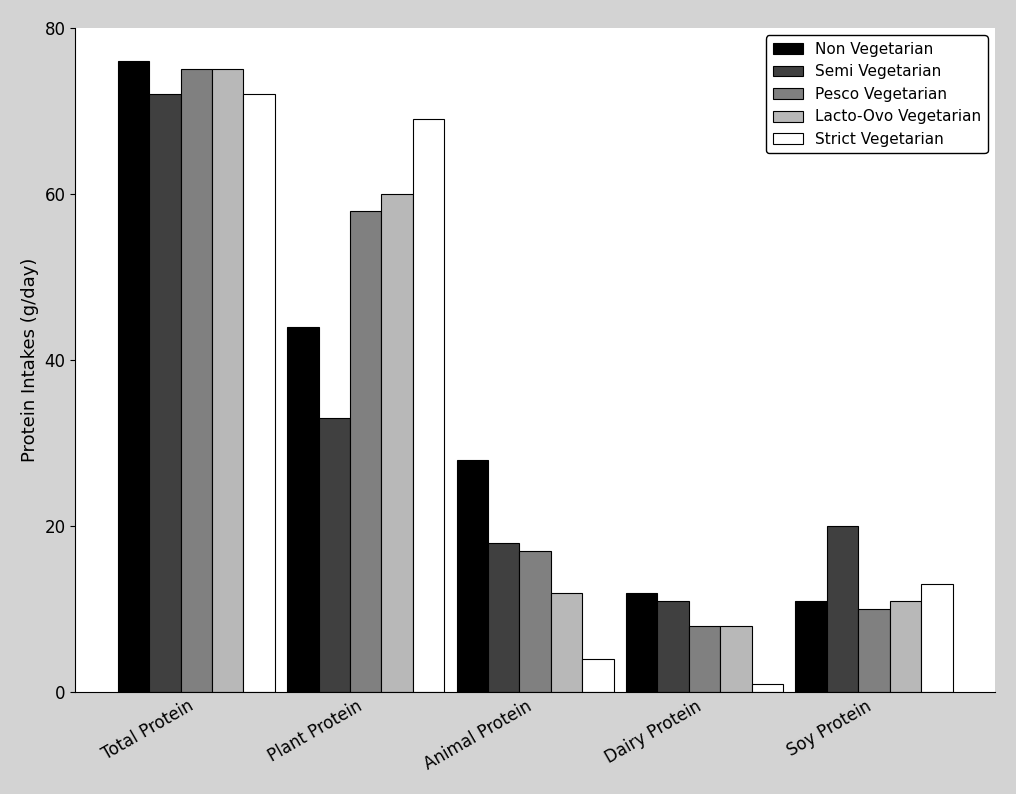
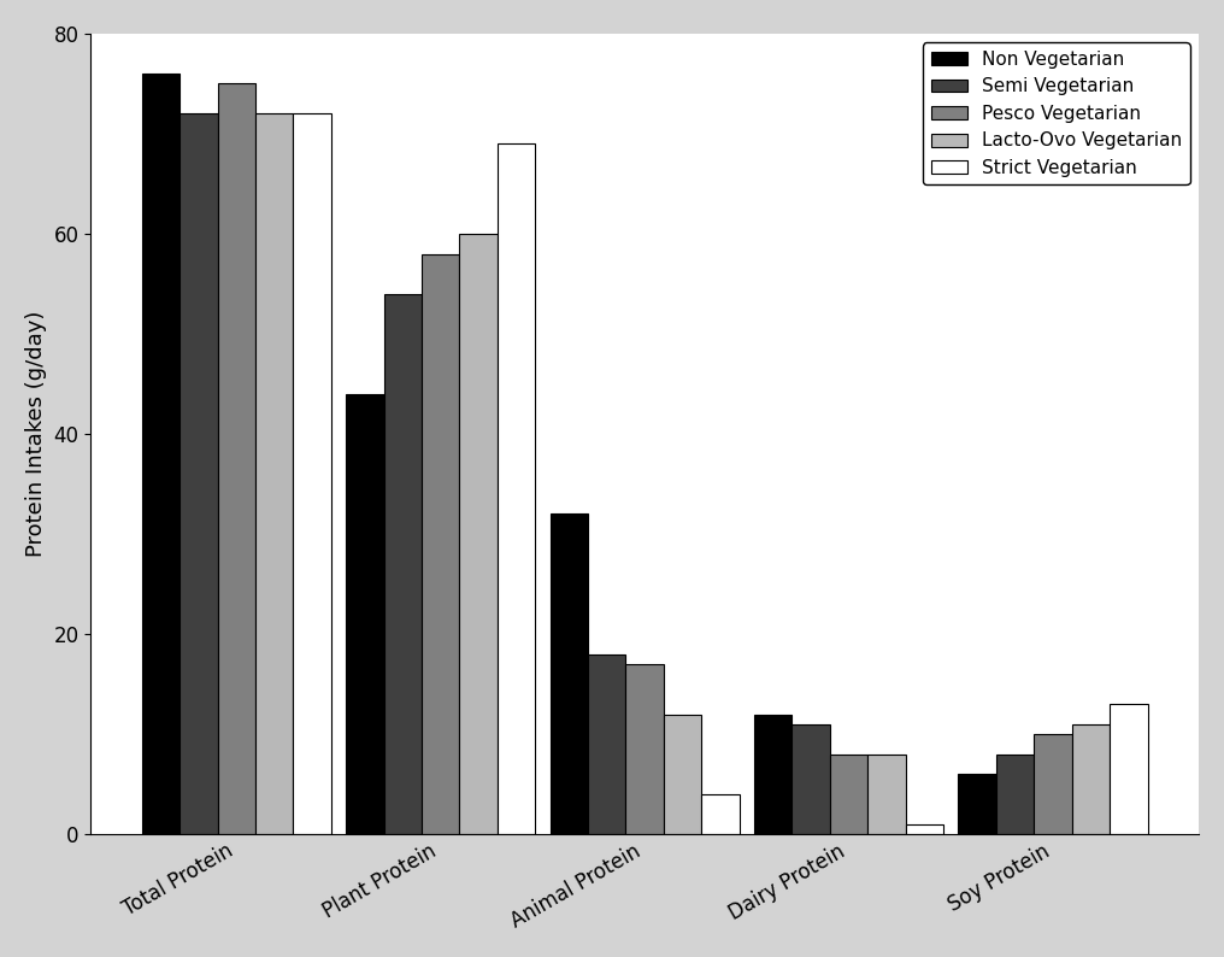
Lacto-Ovo Vegetarian/Total Protein: 75 -> 72
Semi Vegetarian/Plant Protein: 33 -> 54
Non Vegetarian/Animal Protein: 28 -> 32
Non Vegetarian/Soy Protein: 11 -> 6
Semi Vegetarian/Soy Protein: 20 -> 8
